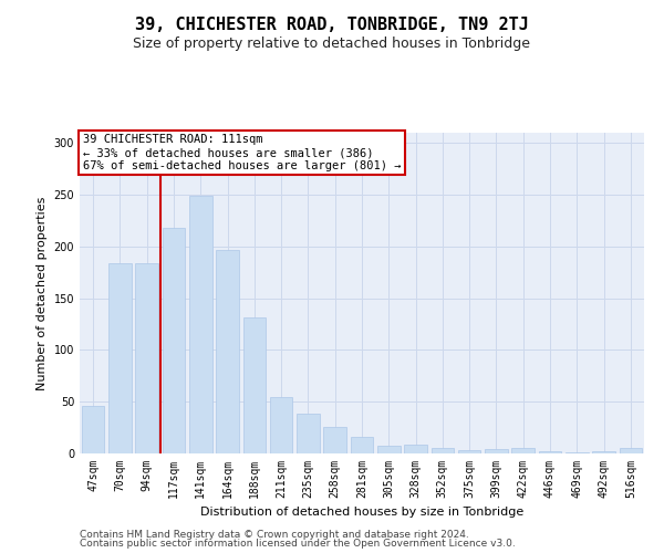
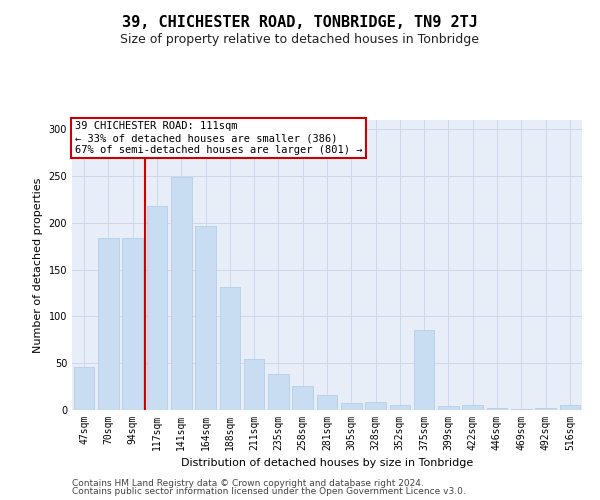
375sqm: 3 -> 86
